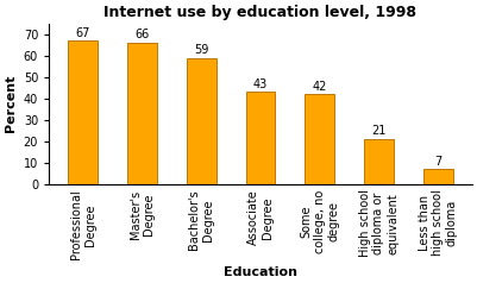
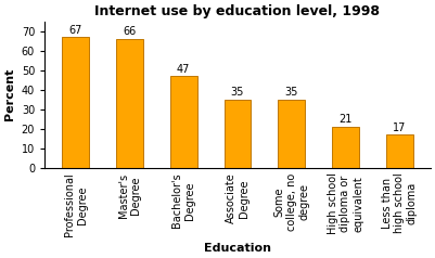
Bachelor's Degree: 59 -> 47
Associate Degree: 43 -> 35
Some college, no degree: 42 -> 35
Less than high school diploma: 7 -> 17
